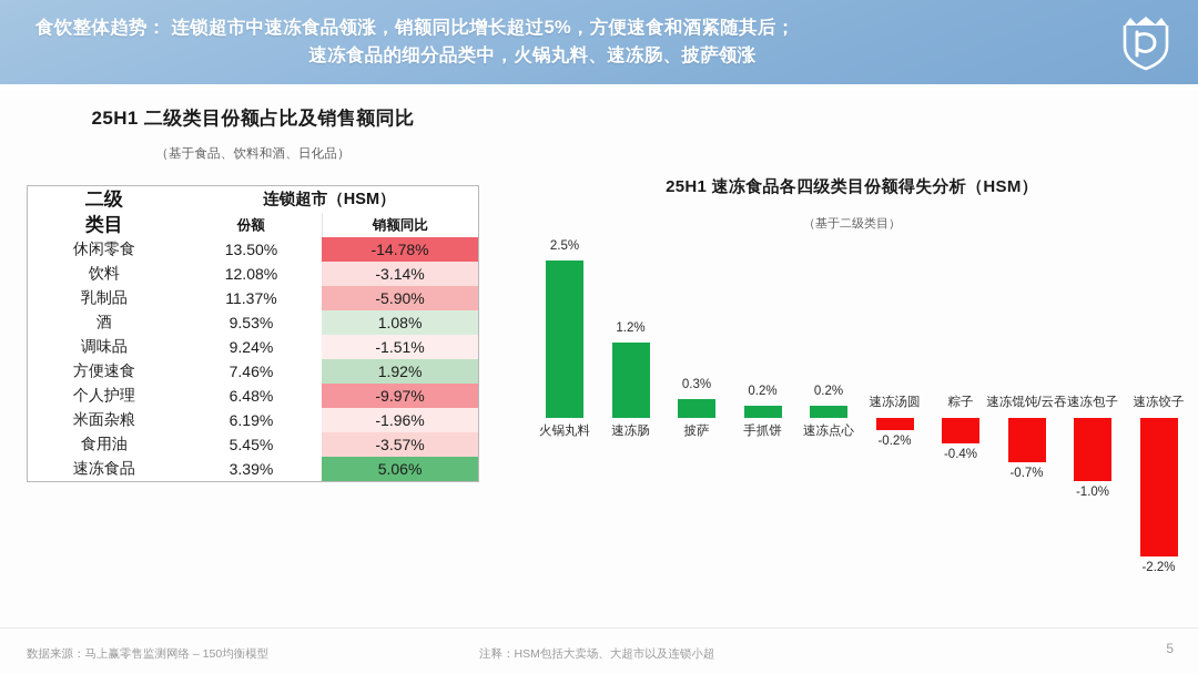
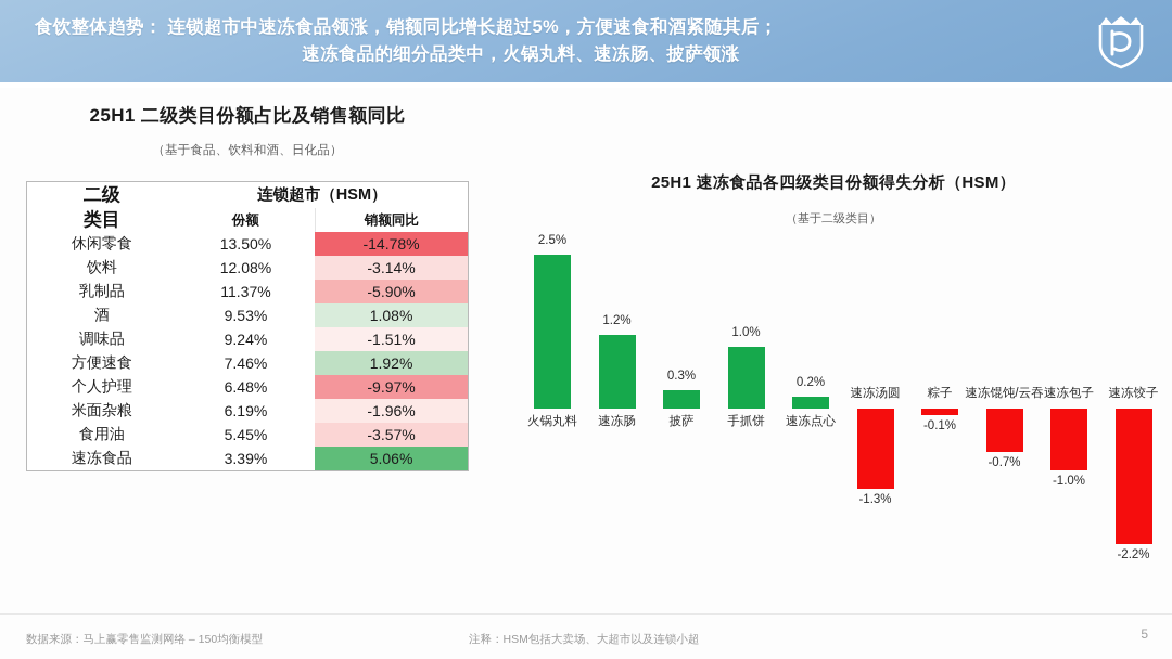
手抓饼: 0.2% -> 1.0%
速冻汤圆: -0.2% -> -1.3%
粽子: -0.4% -> -0.1%
